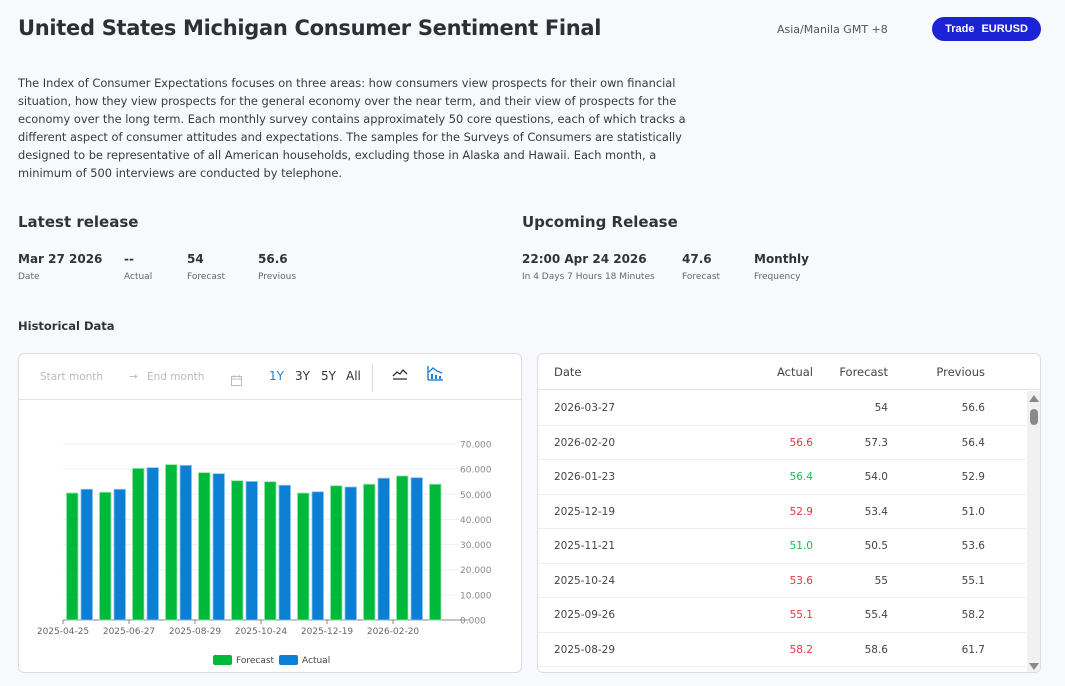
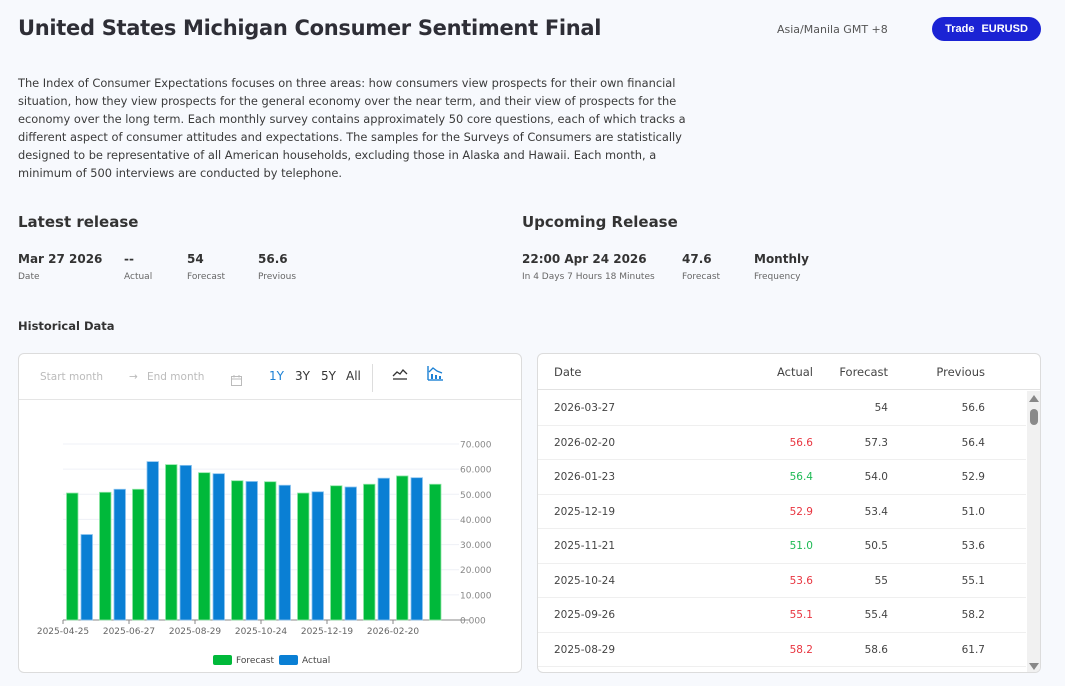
Actual/2025-04-25: 52 -> 34
Forecast/2025-06-27: 60 -> 52
Actual/2025-06-27: 61 -> 63
